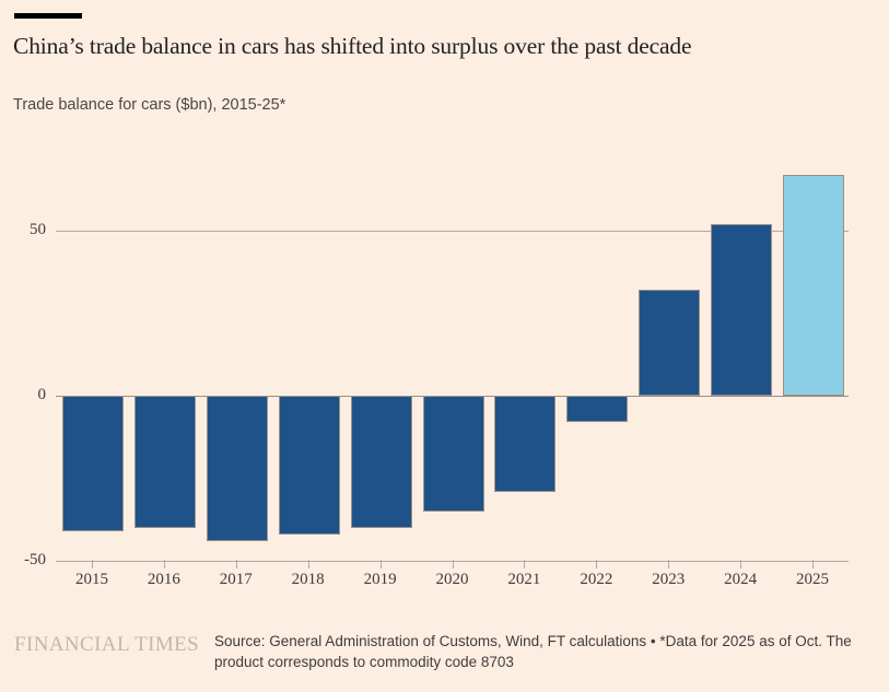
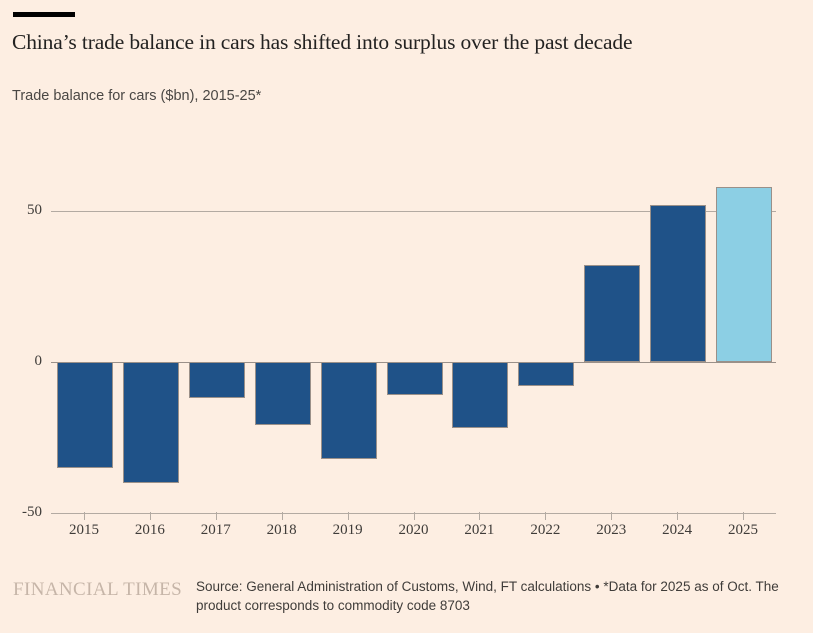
2015: -41 -> -35
2017: -44 -> -12
2018: -42 -> -21
2019: -40 -> -32
2020: -35 -> -11
2021: -29 -> -22
2025: 67 -> 58
